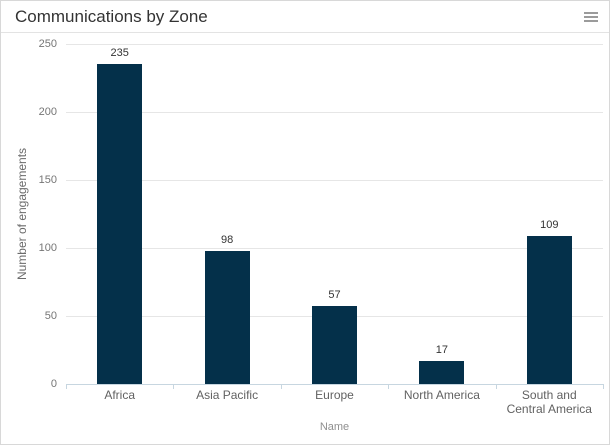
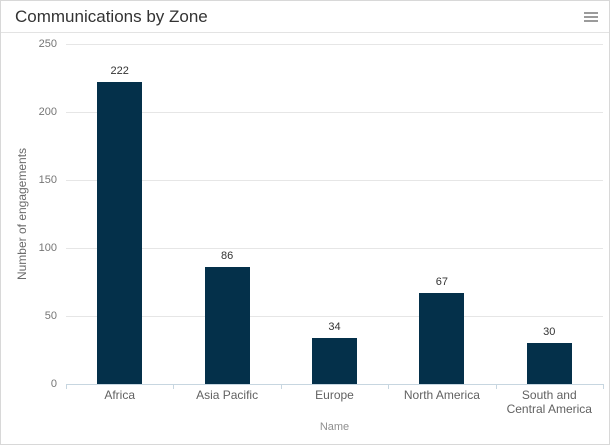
Africa: 235 -> 222
Asia Pacific: 98 -> 86
Europe: 57 -> 34
North America: 17 -> 67
South and Central America: 109 -> 30
